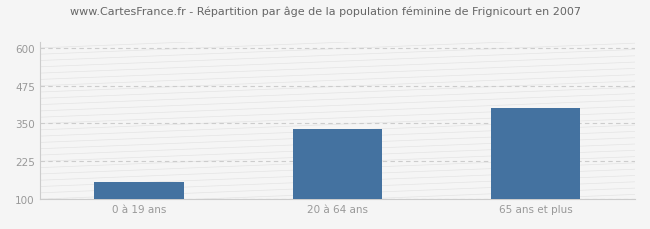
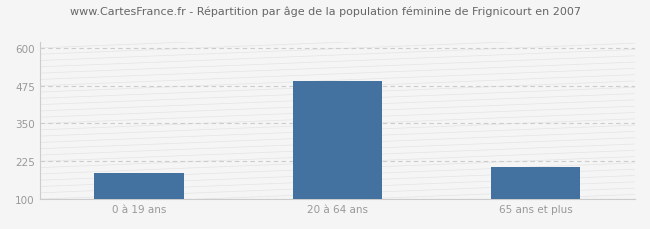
0 à 19 ans: 155 -> 185
20 à 64 ans: 330 -> 490
65 ans et plus: 400 -> 205
